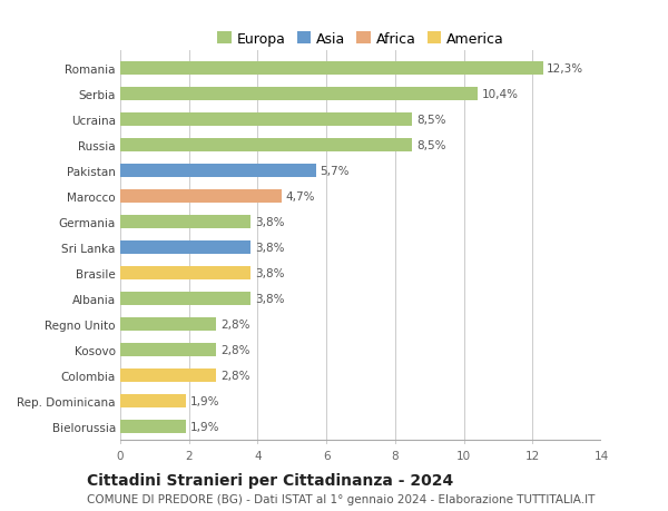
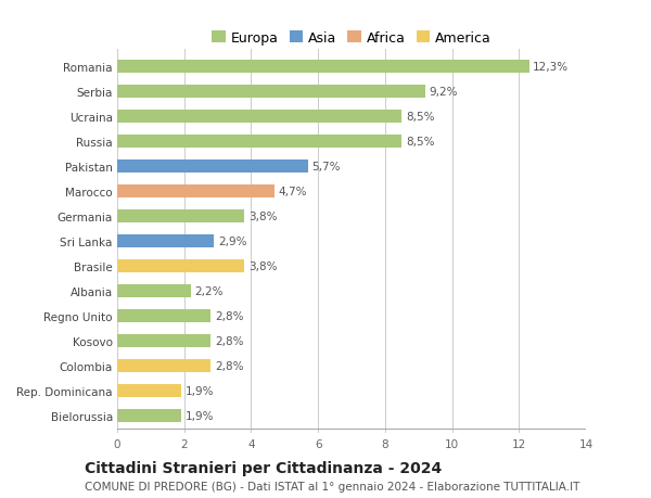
Serbia: 10,4% -> 9,2%
Sri Lanka: 3,8% -> 2,9%
Albania: 3,8% -> 2,2%
